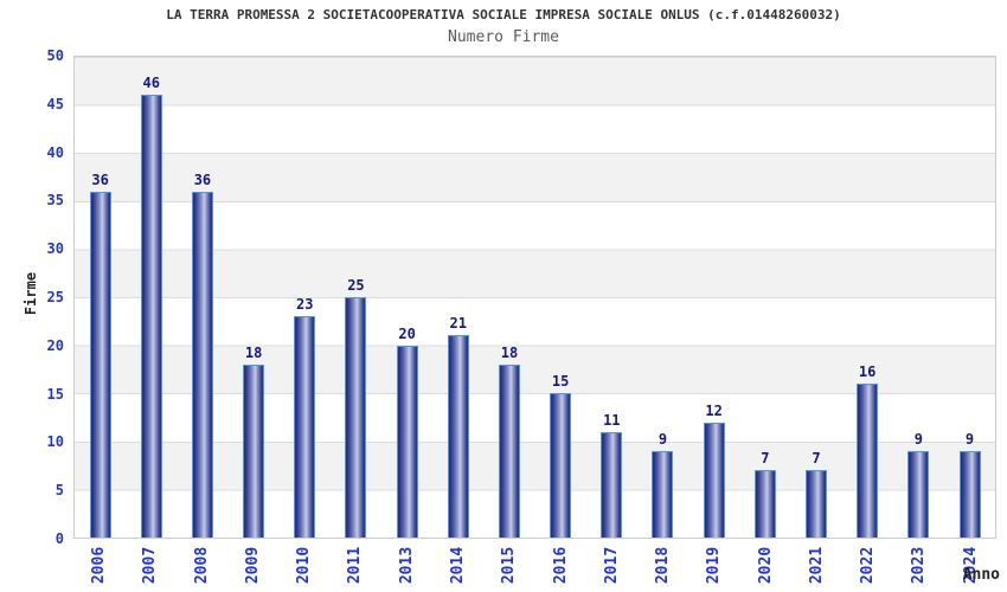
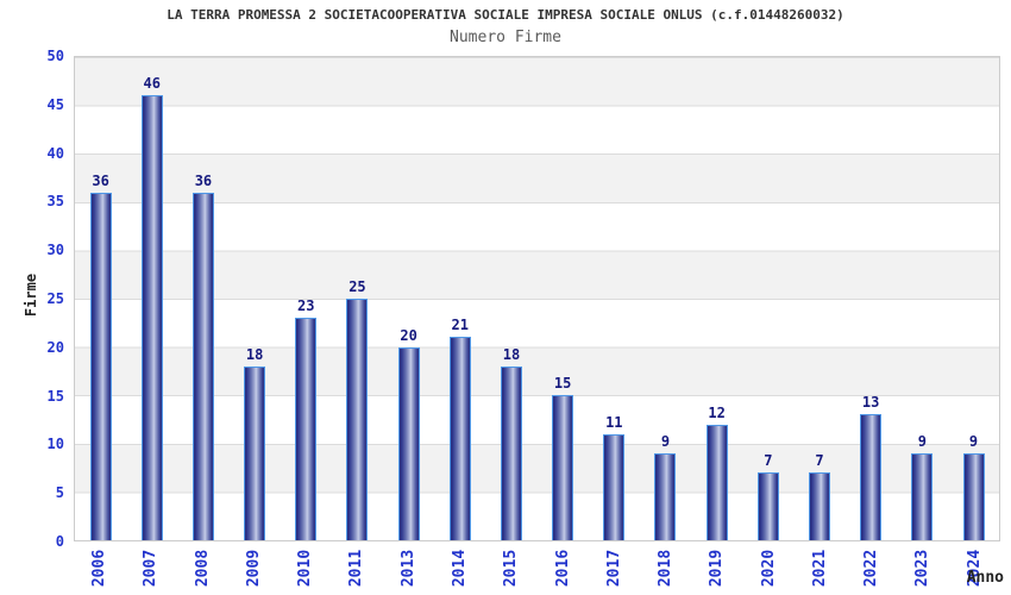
2022: 16 -> 13
